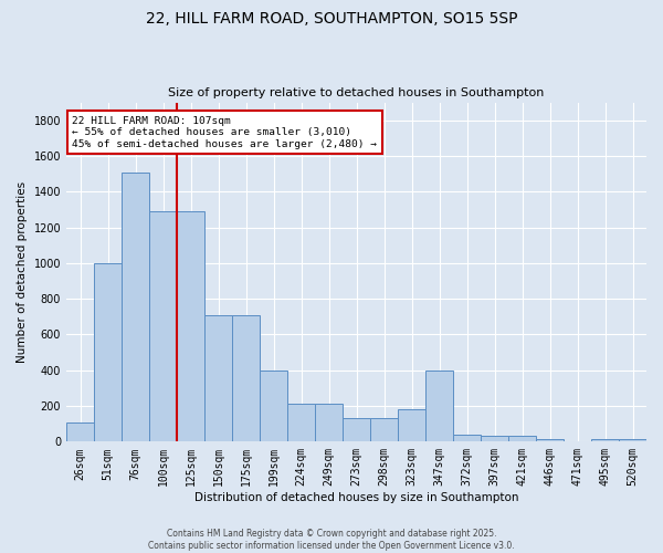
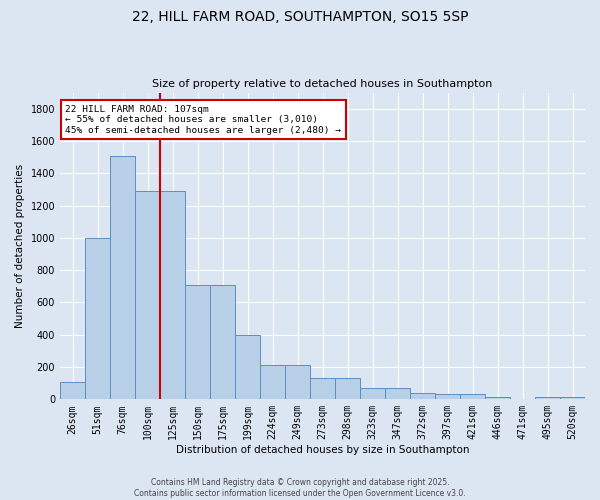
323sqm: 180 -> 70
347sqm: 400 -> 70
